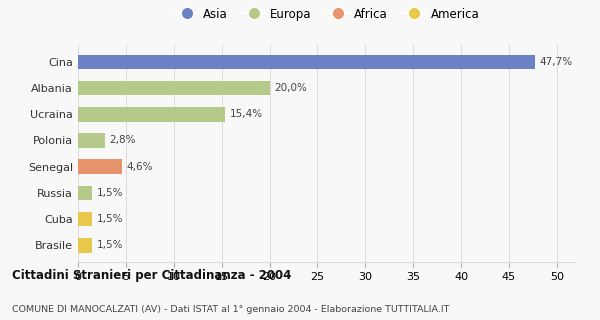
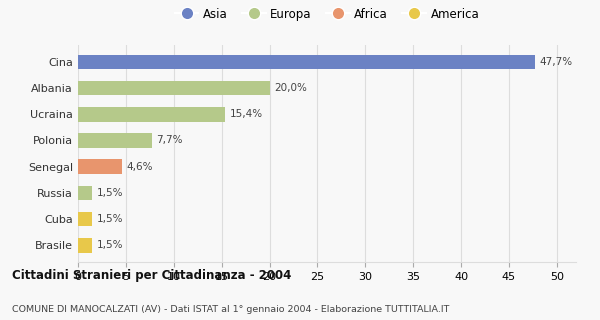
Polonia: 2,8% -> 7,7%
